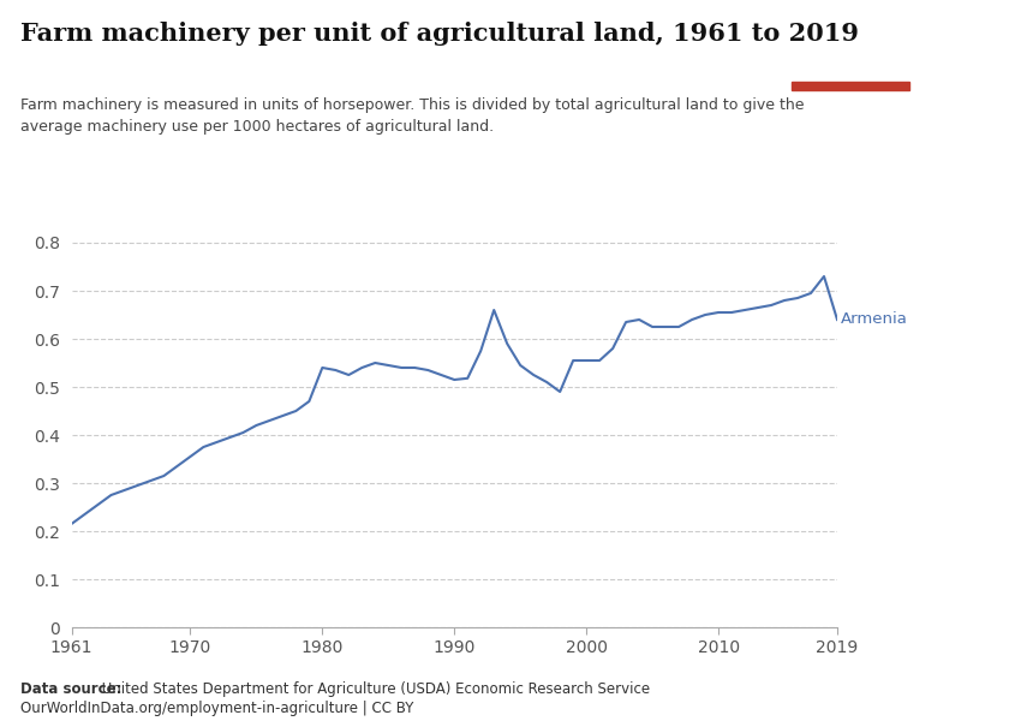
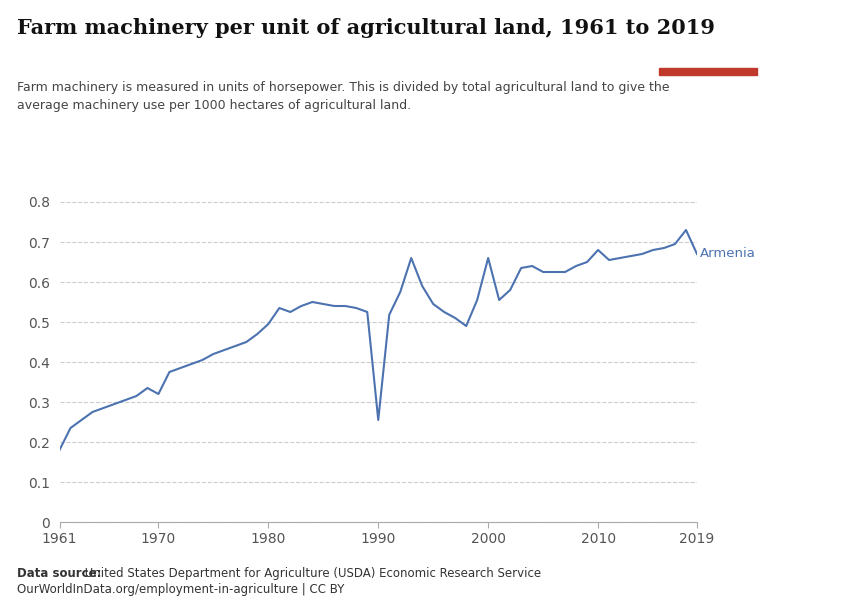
1961: 0.215 -> 0.180
1970: 0.355 -> 0.320
1980: 0.540 -> 0.495
1990: 0.515 -> 0.255
2000: 0.555 -> 0.660
2010: 0.655 -> 0.680
2019: 0.640 -> 0.670
